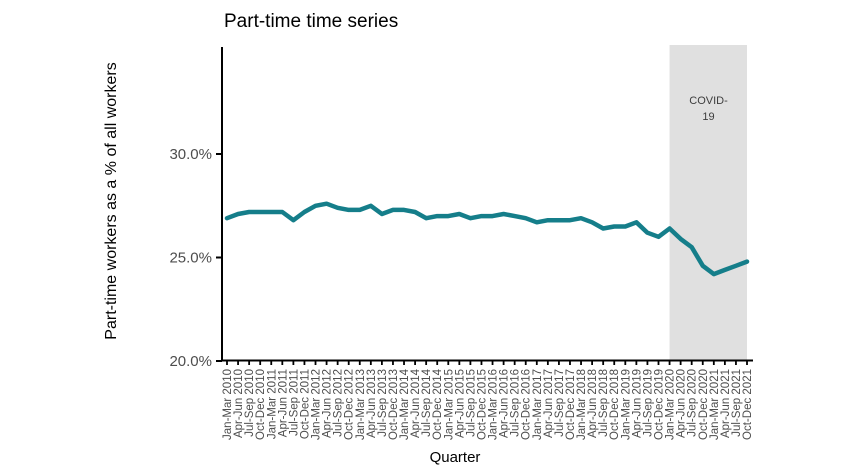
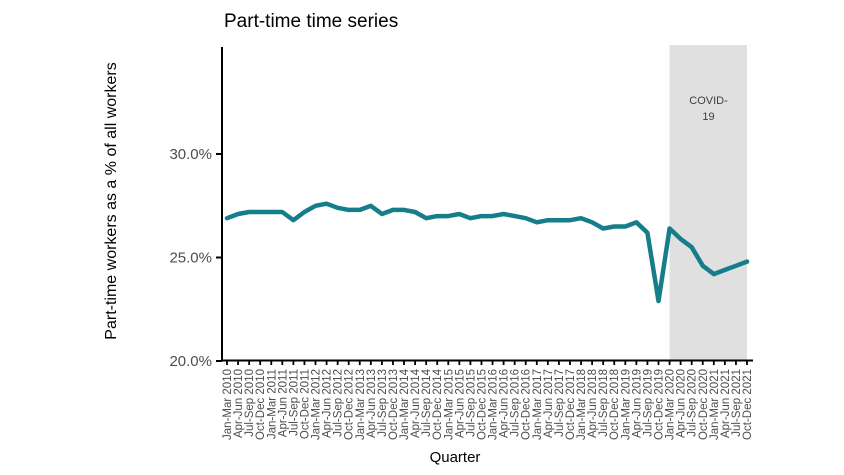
Oct-Dec 2019: 26.0% -> 22.9%
